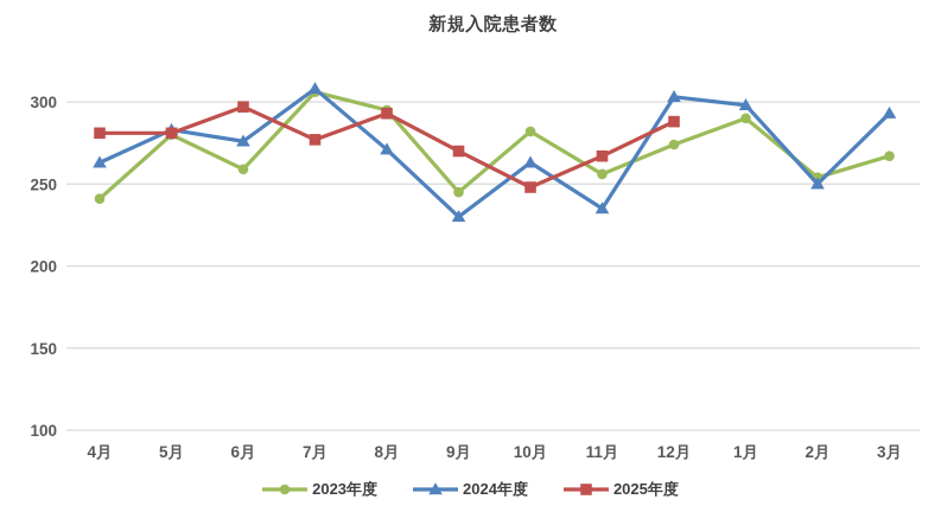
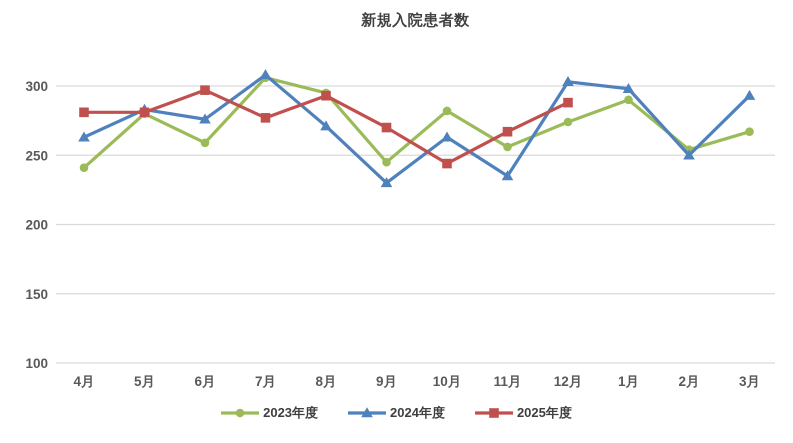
2025年度/10月: 248 -> 244
